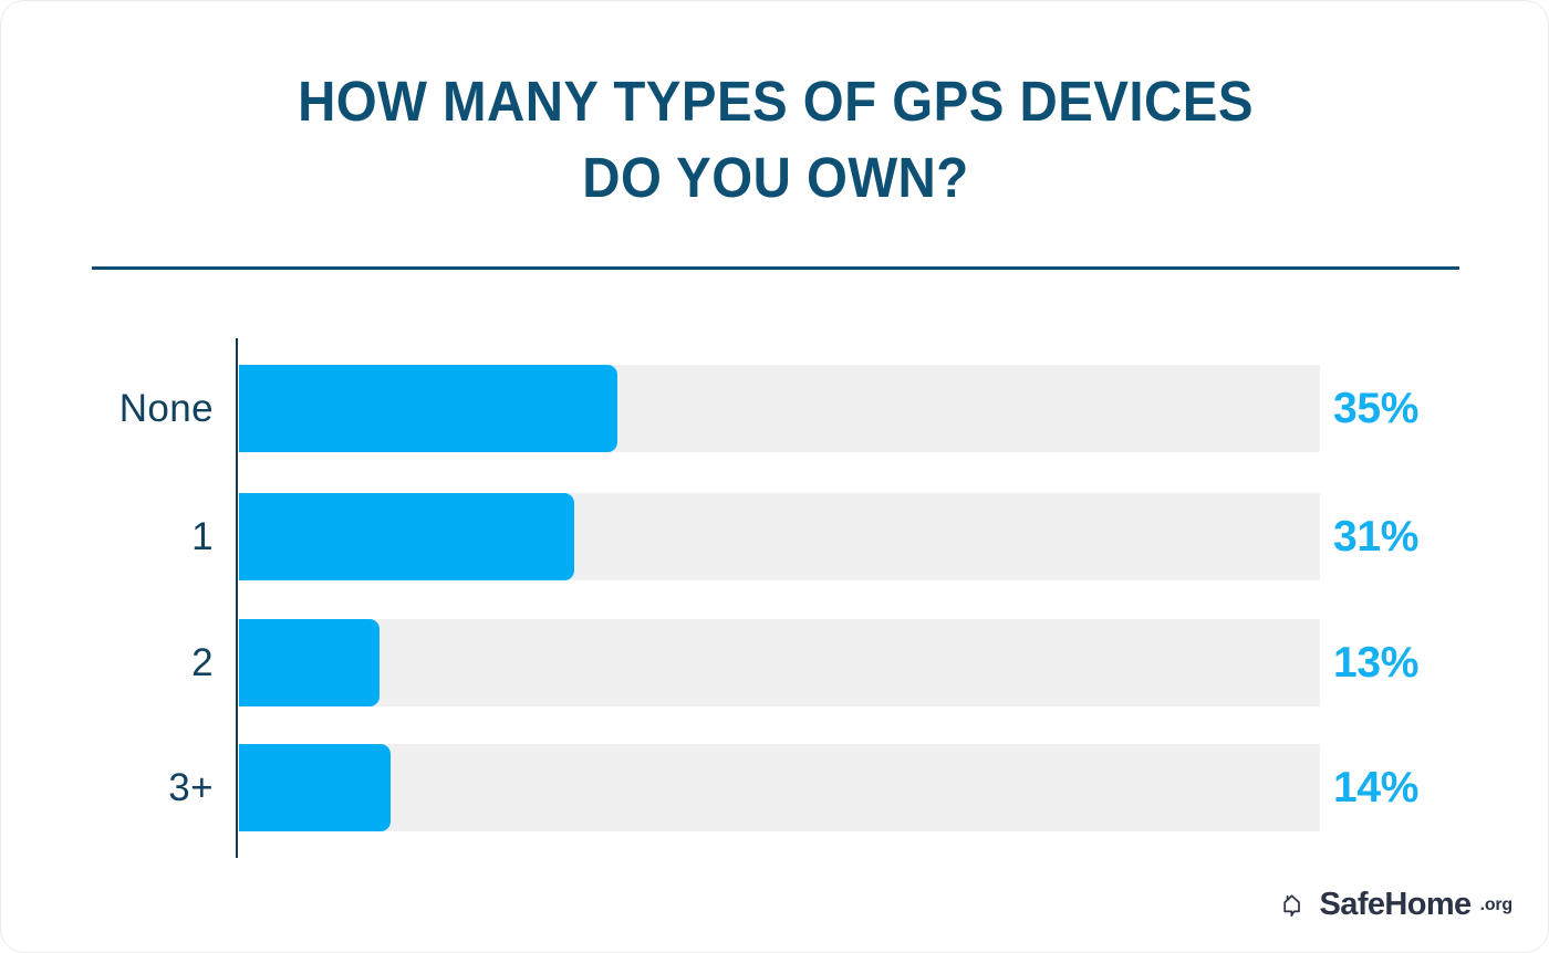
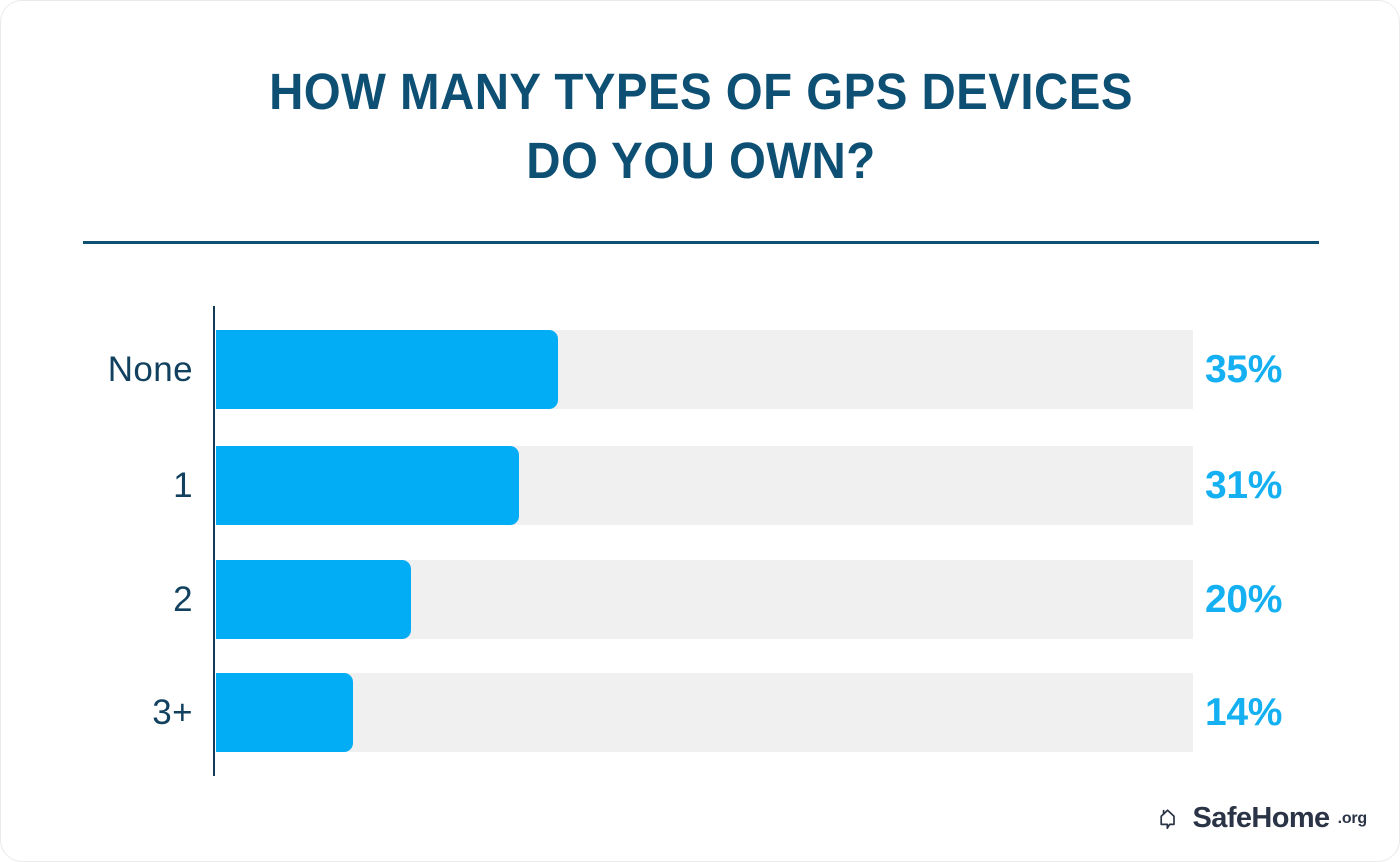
2: 13% -> 20%
